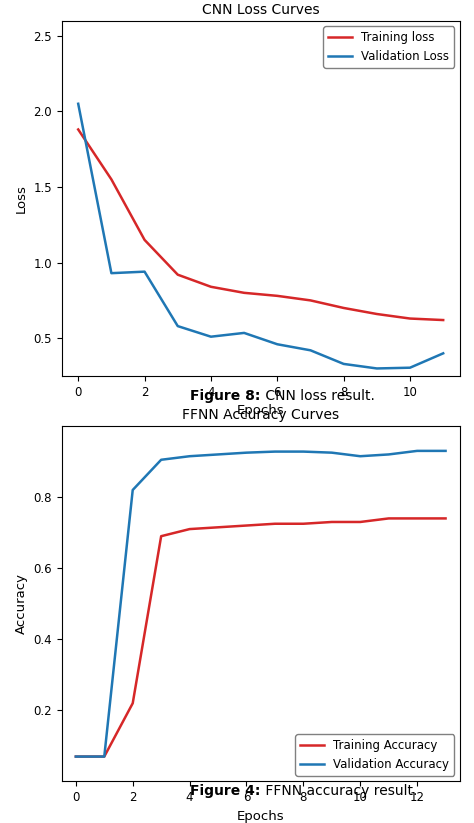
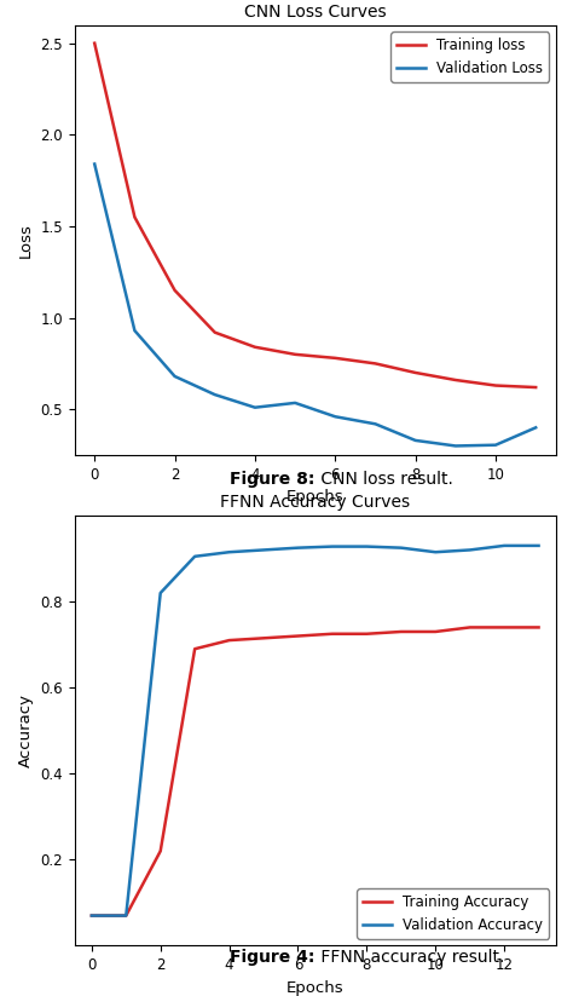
CNN Loss Curves/Training loss/0: 1.88 -> 2.50
CNN Loss Curves/Validation Loss/0: 2.05 -> 1.84
CNN Loss Curves/Validation Loss/2: 0.94 -> 0.68
